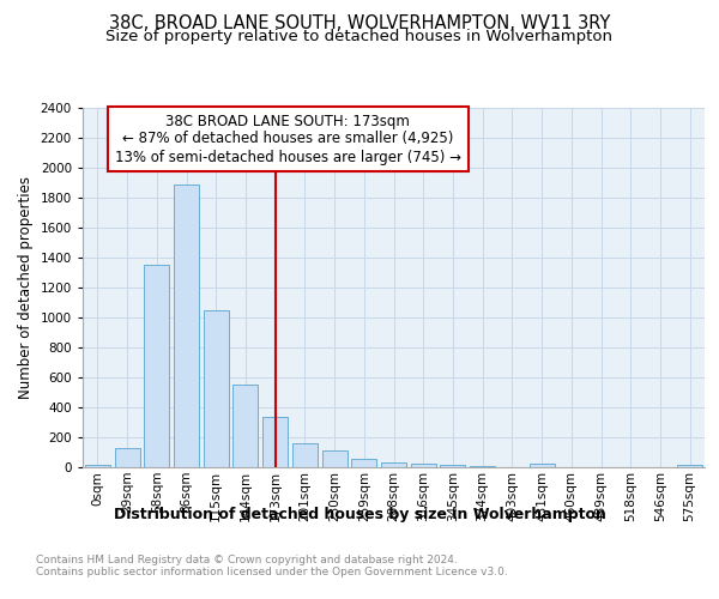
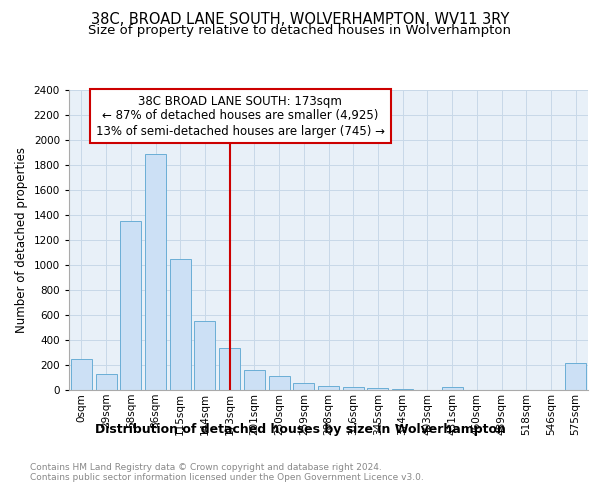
0sqm: 20 -> 250
575sqm: 20 -> 220
